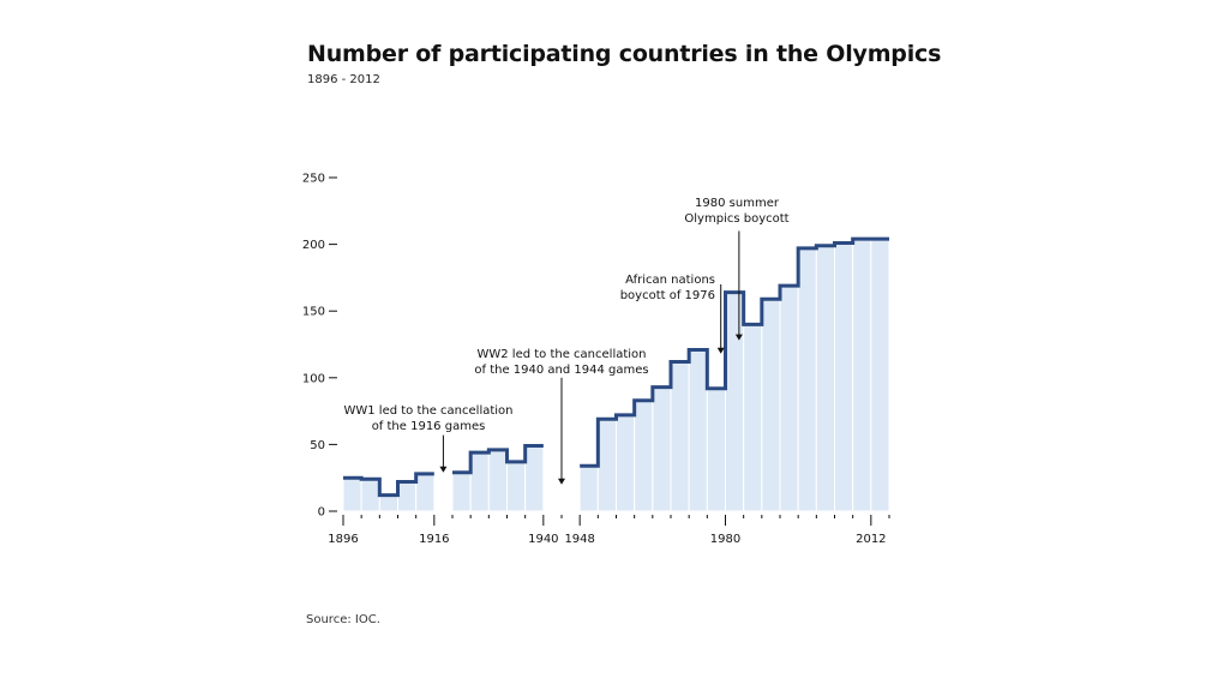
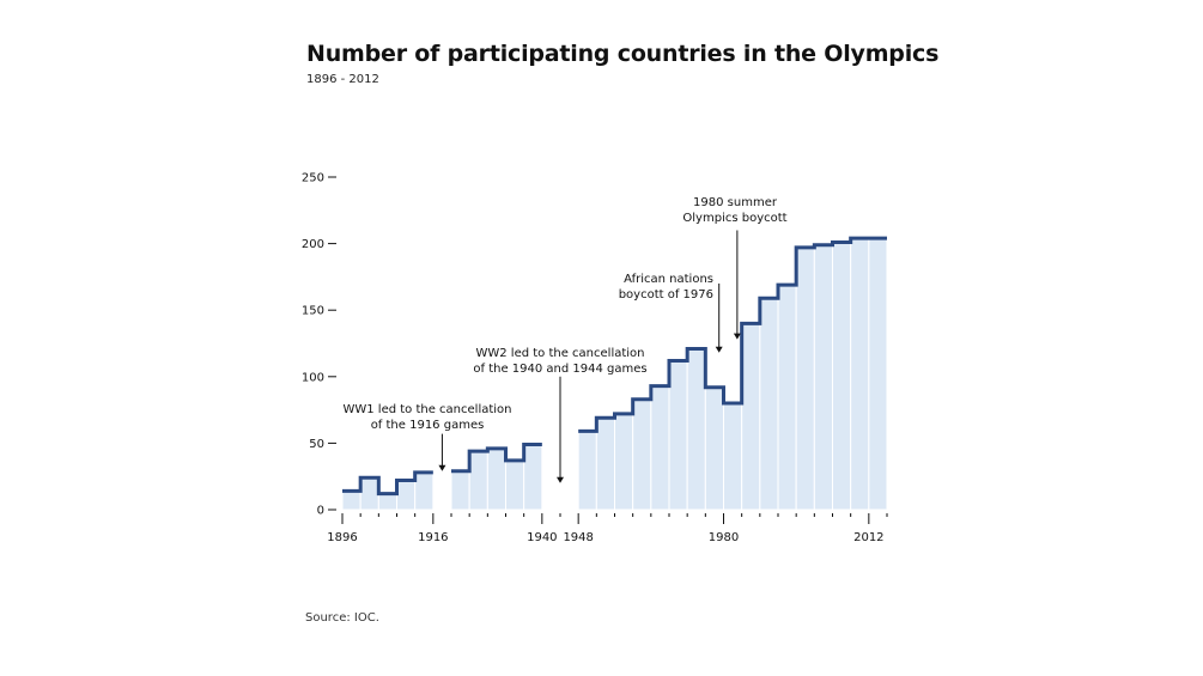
1896: 25 -> 14
1948: 34 -> 59
1980: 164 -> 80
